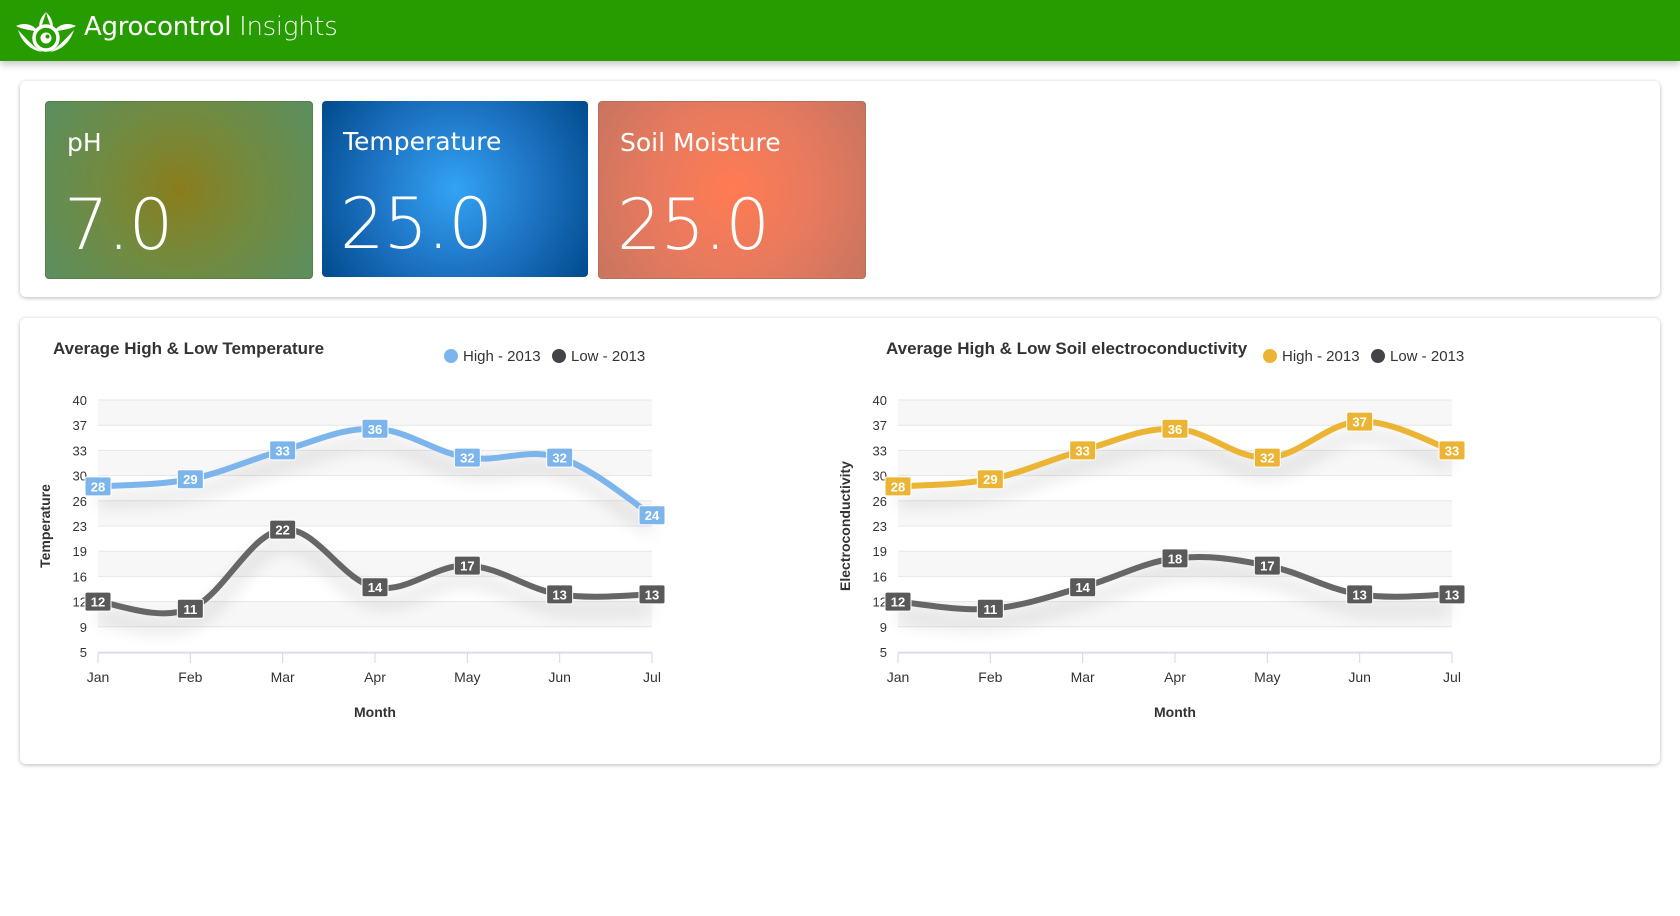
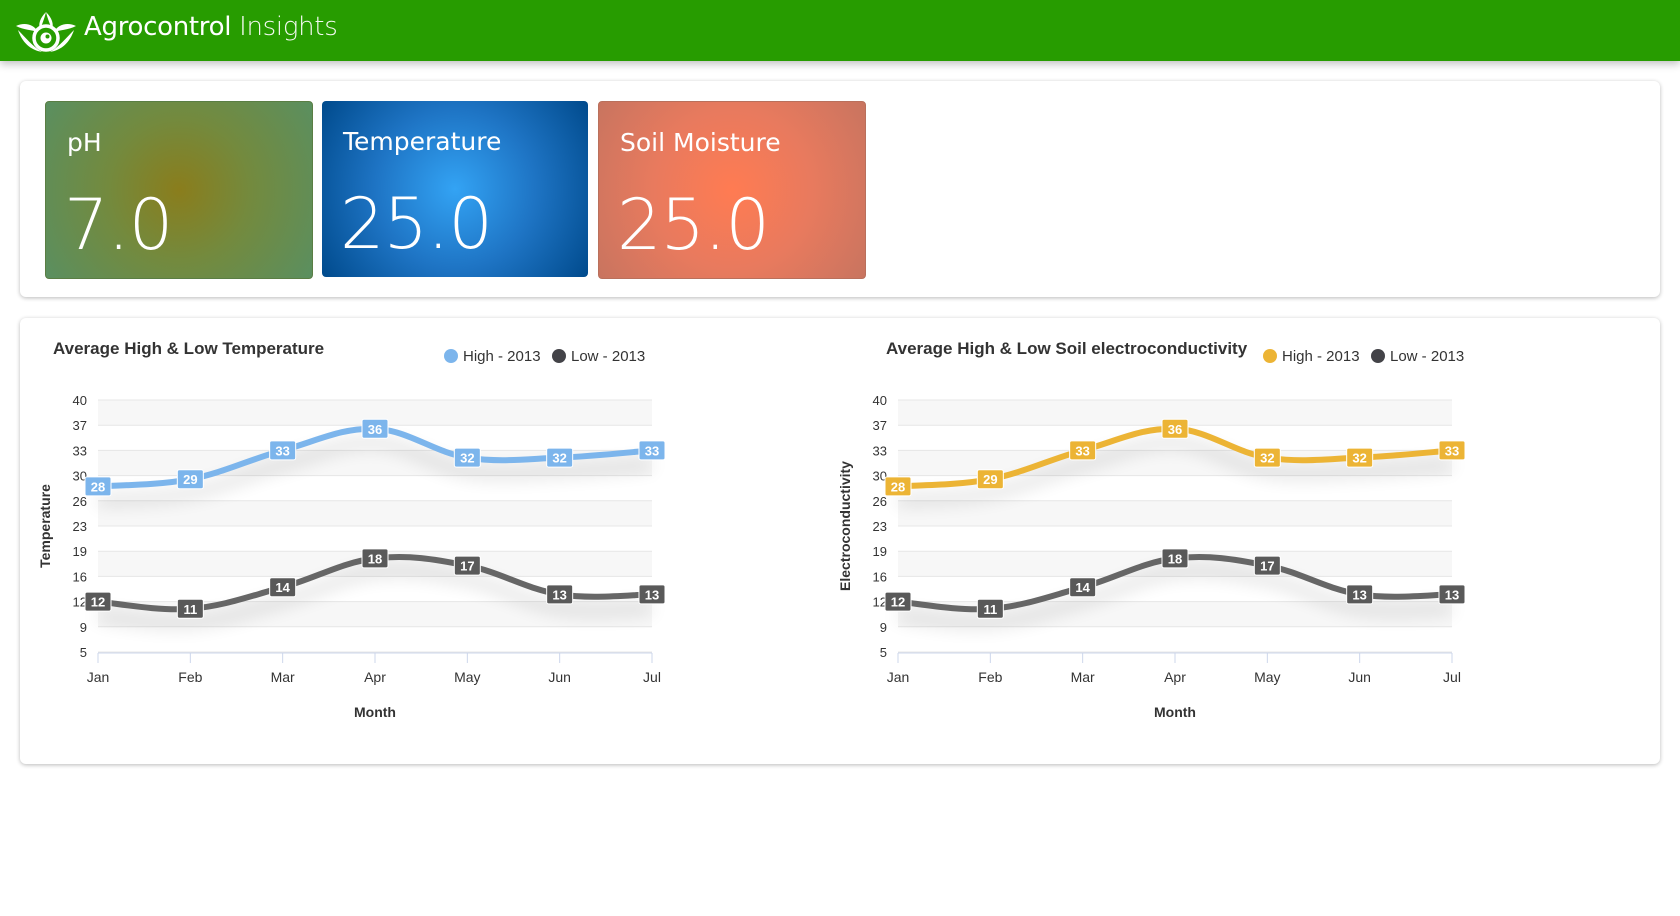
Average High & Low Temperature/Low - 2013/Mar: 22 -> 14
Average High & Low Temperature/Low - 2013/Apr: 14 -> 18
Average High & Low Temperature/High - 2013/Jul: 24 -> 33
Average High & Low Soil electroconductivity/High - 2013/Jun: 37 -> 32
